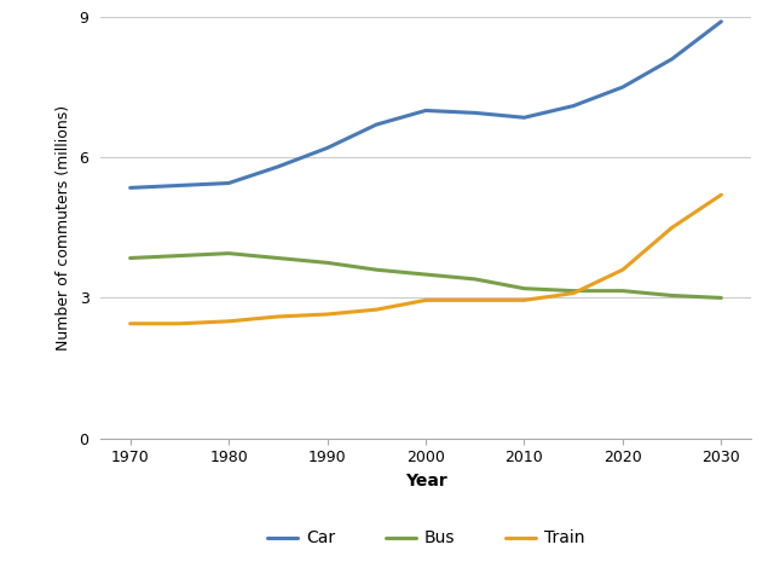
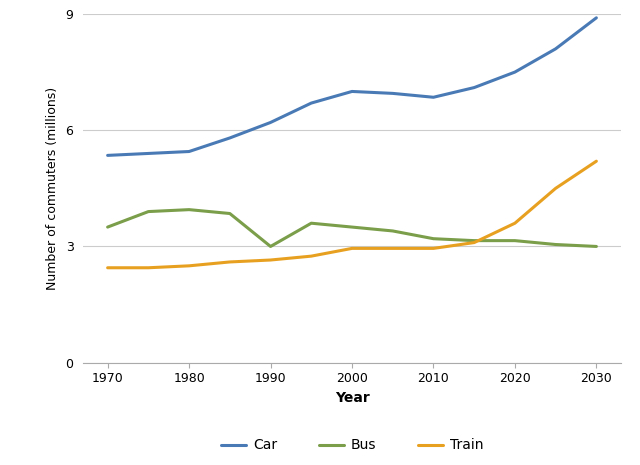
Bus/1970: 3.85 -> 3.50
Bus/1990: 3.75 -> 3.00
